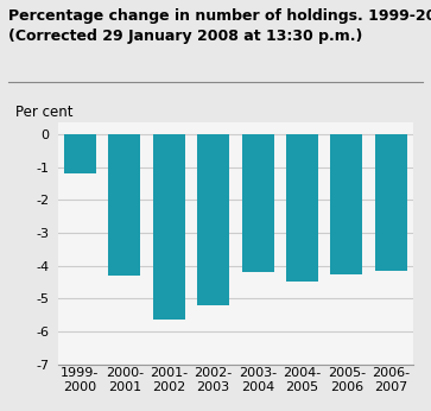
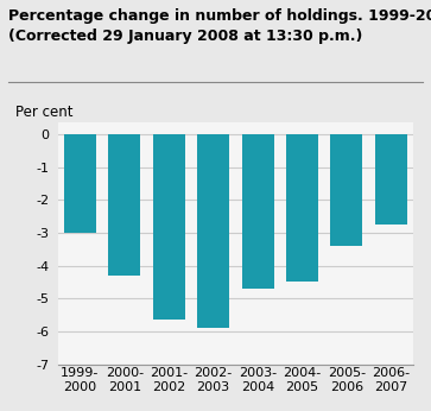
1999- 2000: -1.20 -> -3.00
2002- 2003: -5.20 -> -5.90
2003- 2004: -4.20 -> -4.70
2005- 2006: -4.25 -> -3.40
2006- 2007: -4.15 -> -2.75
